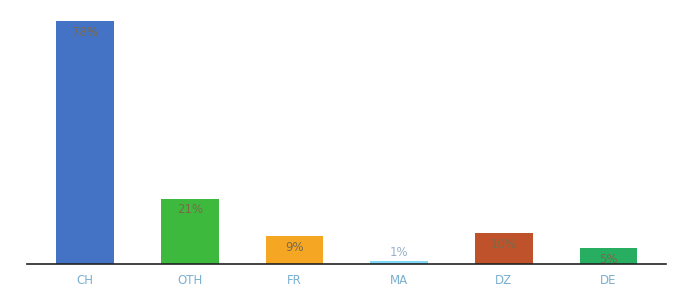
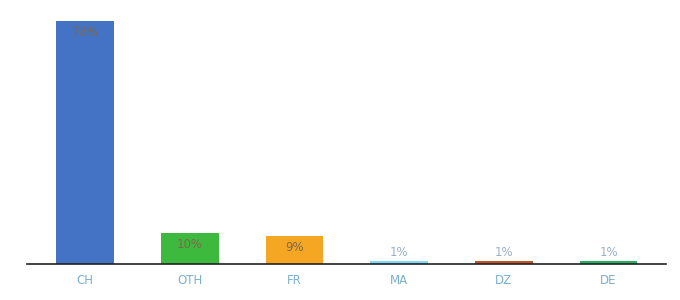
OTH: 21% -> 10%
DZ: 10% -> 1%
DE: 5% -> 1%
